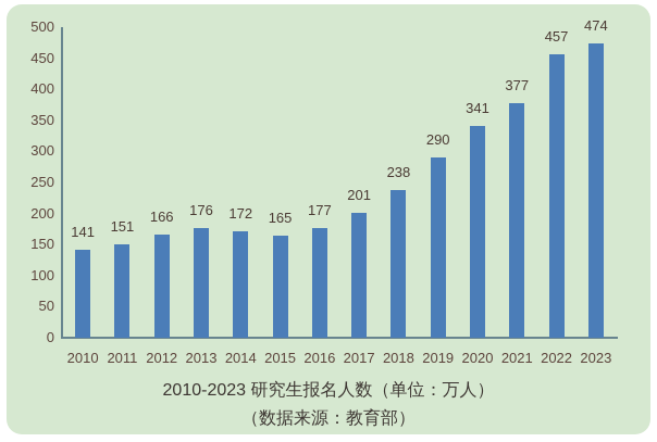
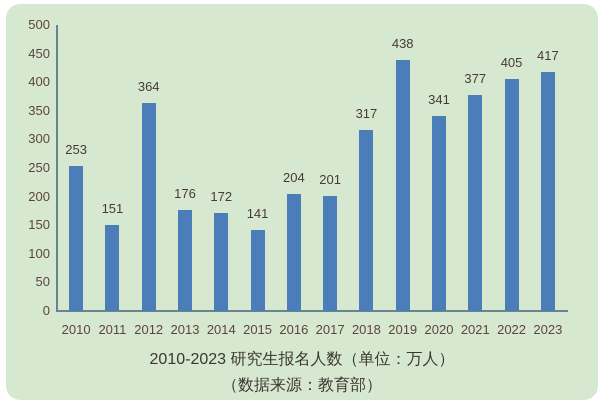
2010: 141 -> 253
2012: 166 -> 364
2015: 165 -> 141
2016: 177 -> 204
2018: 238 -> 317
2019: 290 -> 438
2022: 457 -> 405
2023: 474 -> 417
